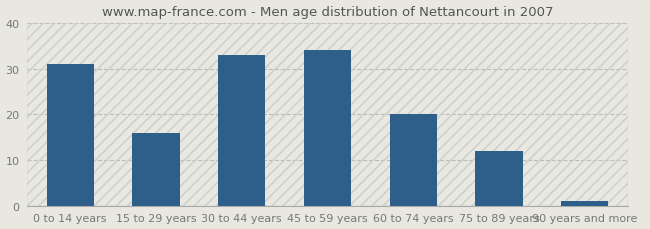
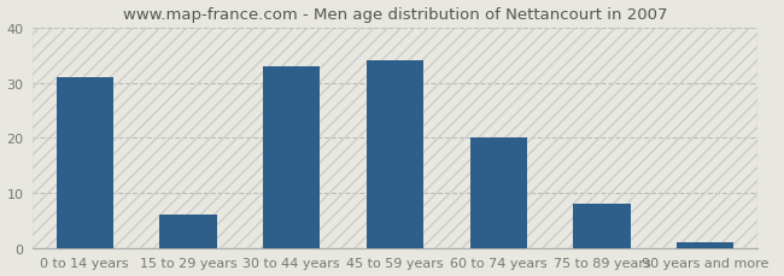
15 to 29 years: 16 -> 6
75 to 89 years: 12 -> 8
